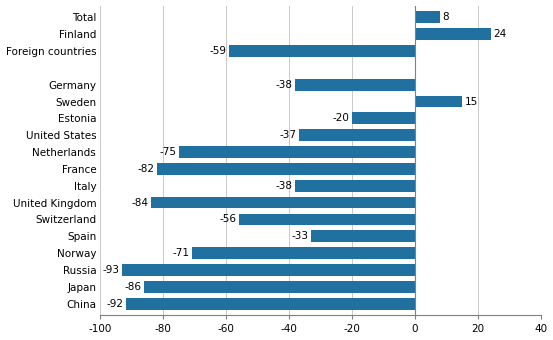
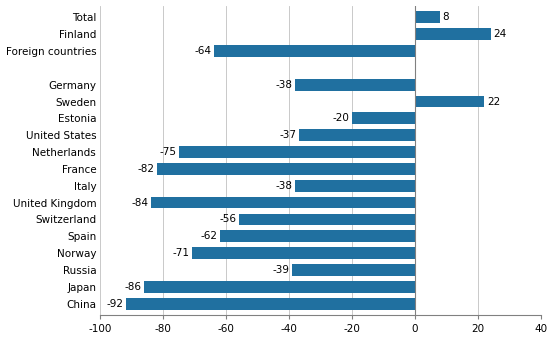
Foreign countries: -59 -> -64
Sweden: 15 -> 22
Spain: -33 -> -62
Russia: -93 -> -39
